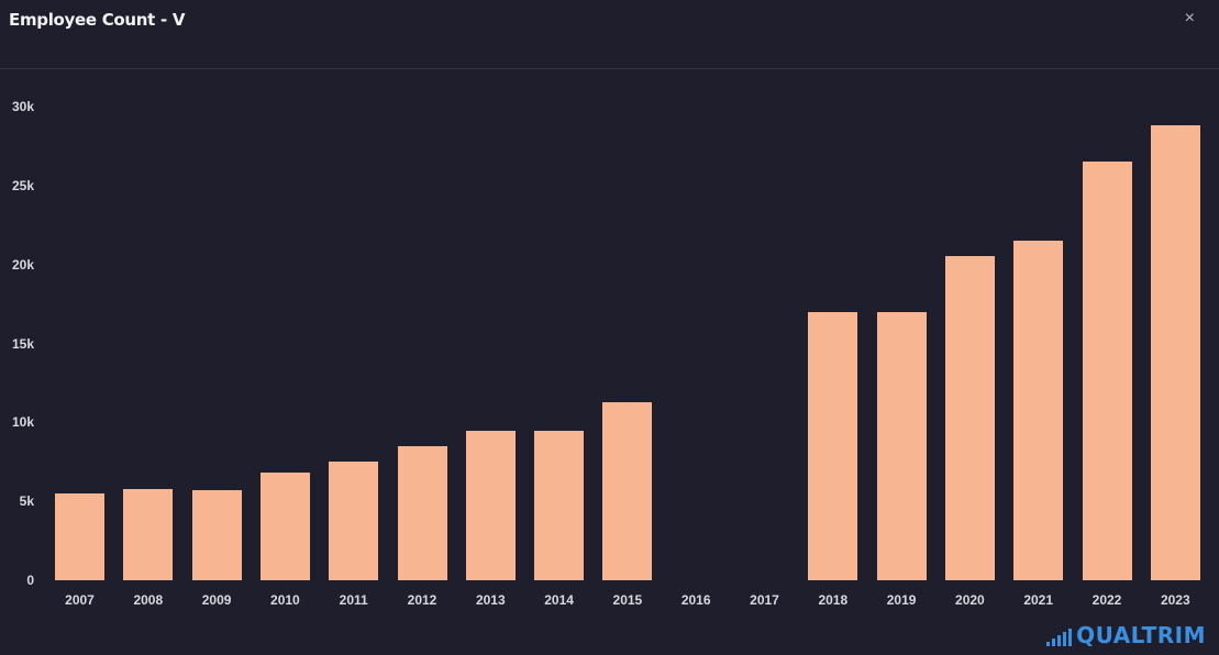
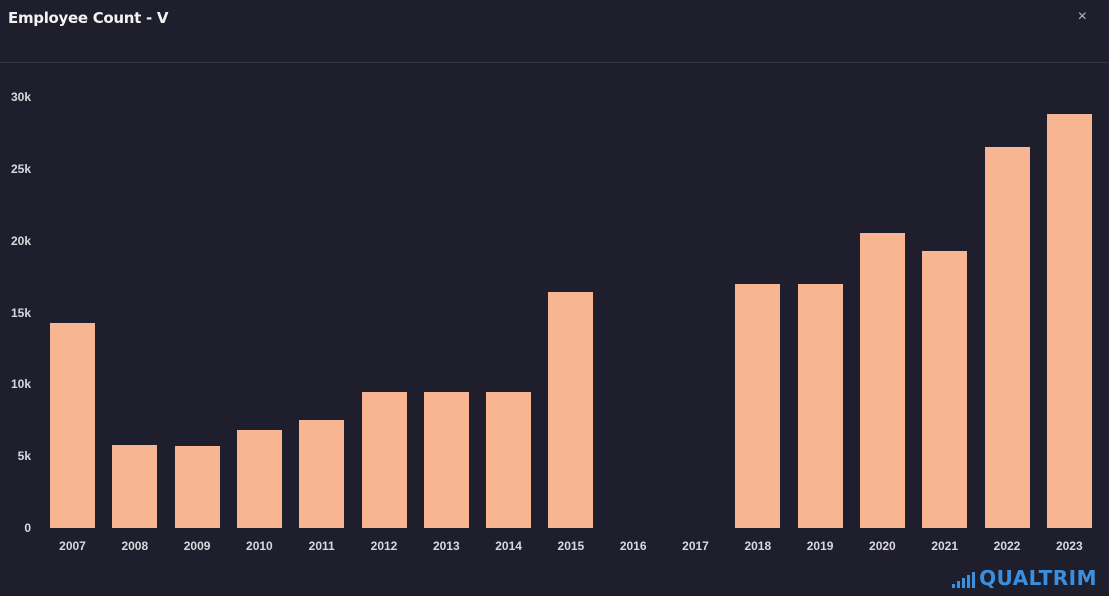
2007: 5.5k -> 14.3k
2012: 8.5k -> 9.5k
2015: 11.3k -> 16.4k
2021: 21.5k -> 19.3k
